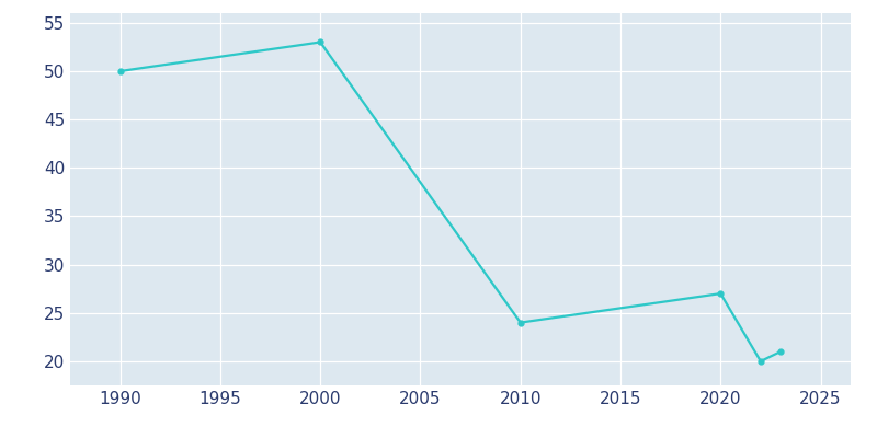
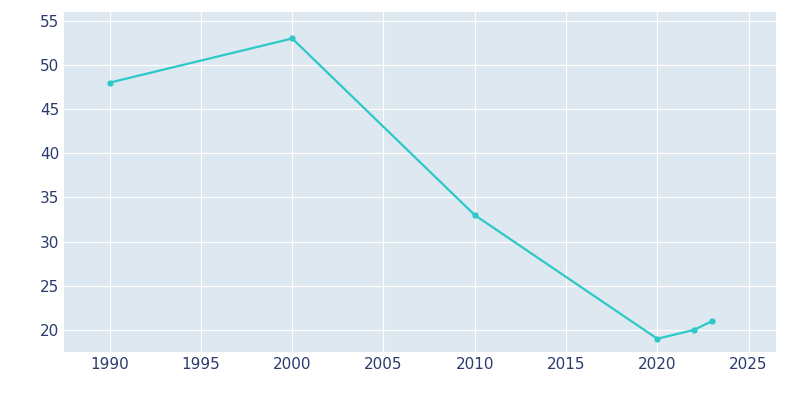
1990: 50 -> 48
2010: 24 -> 33
2020: 27 -> 19
